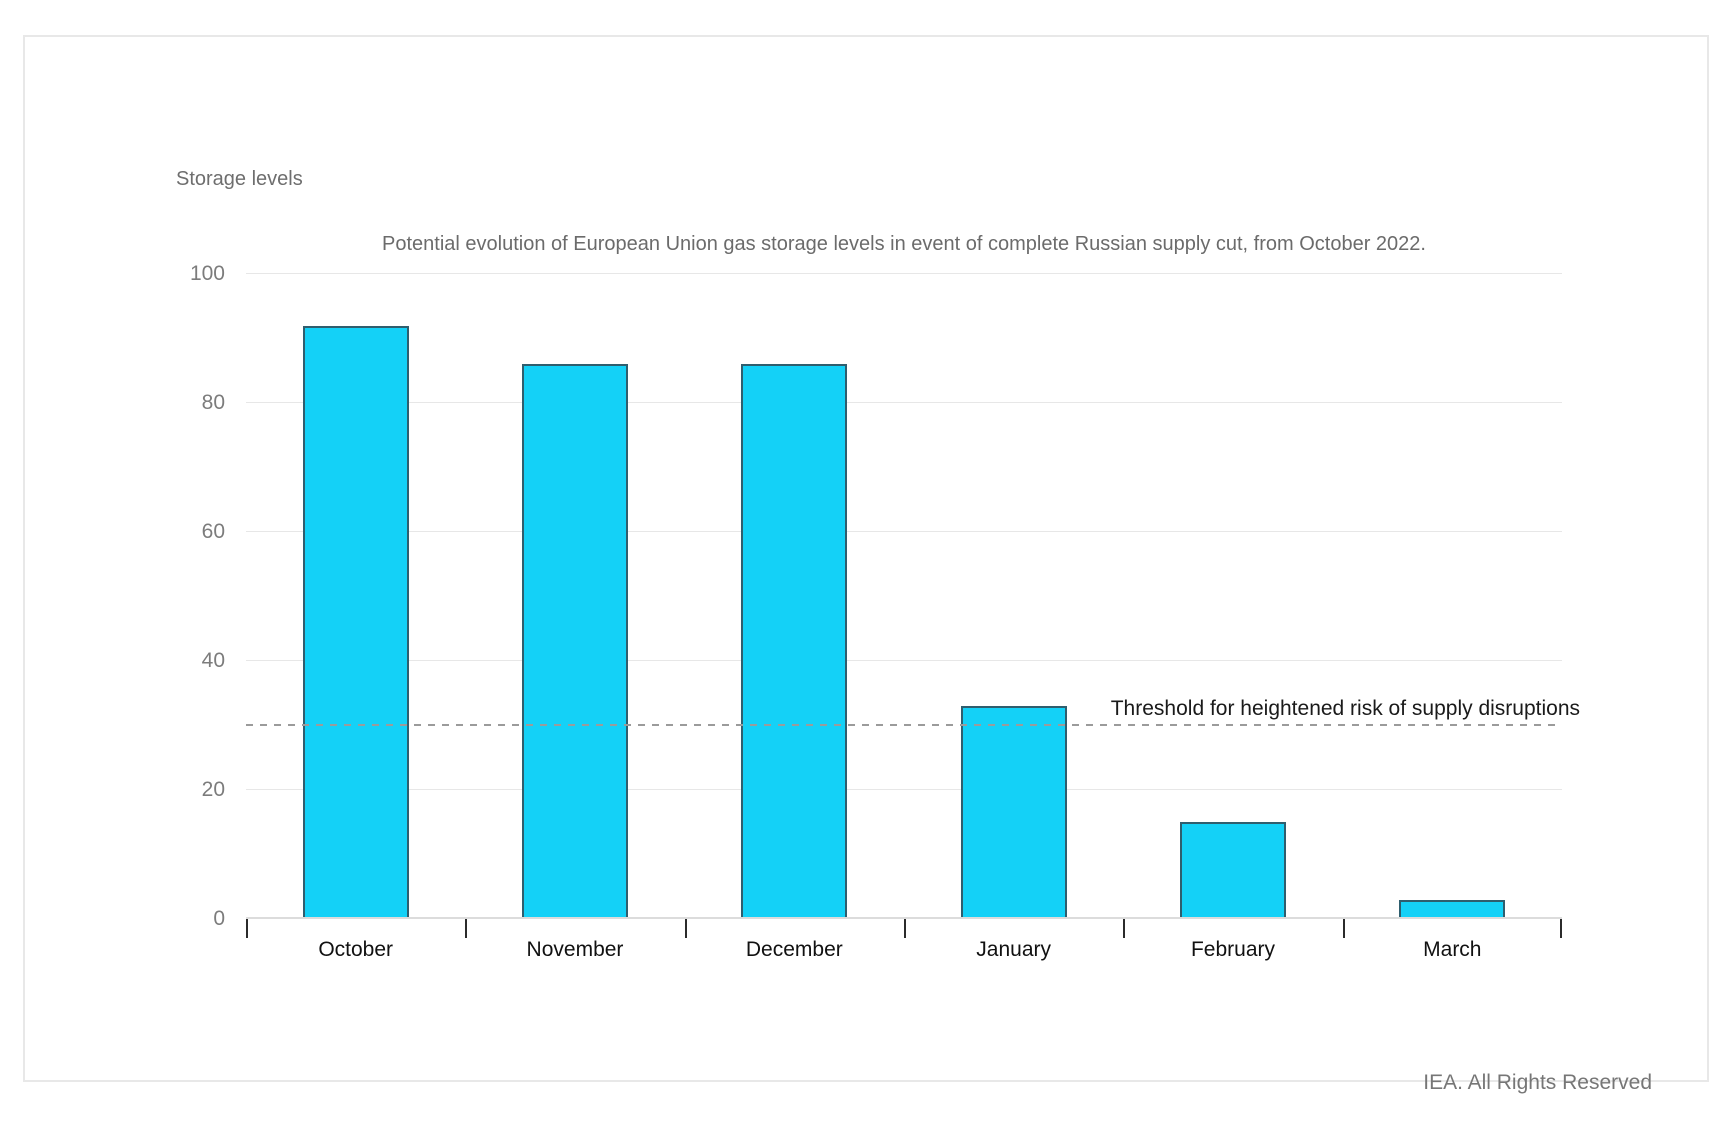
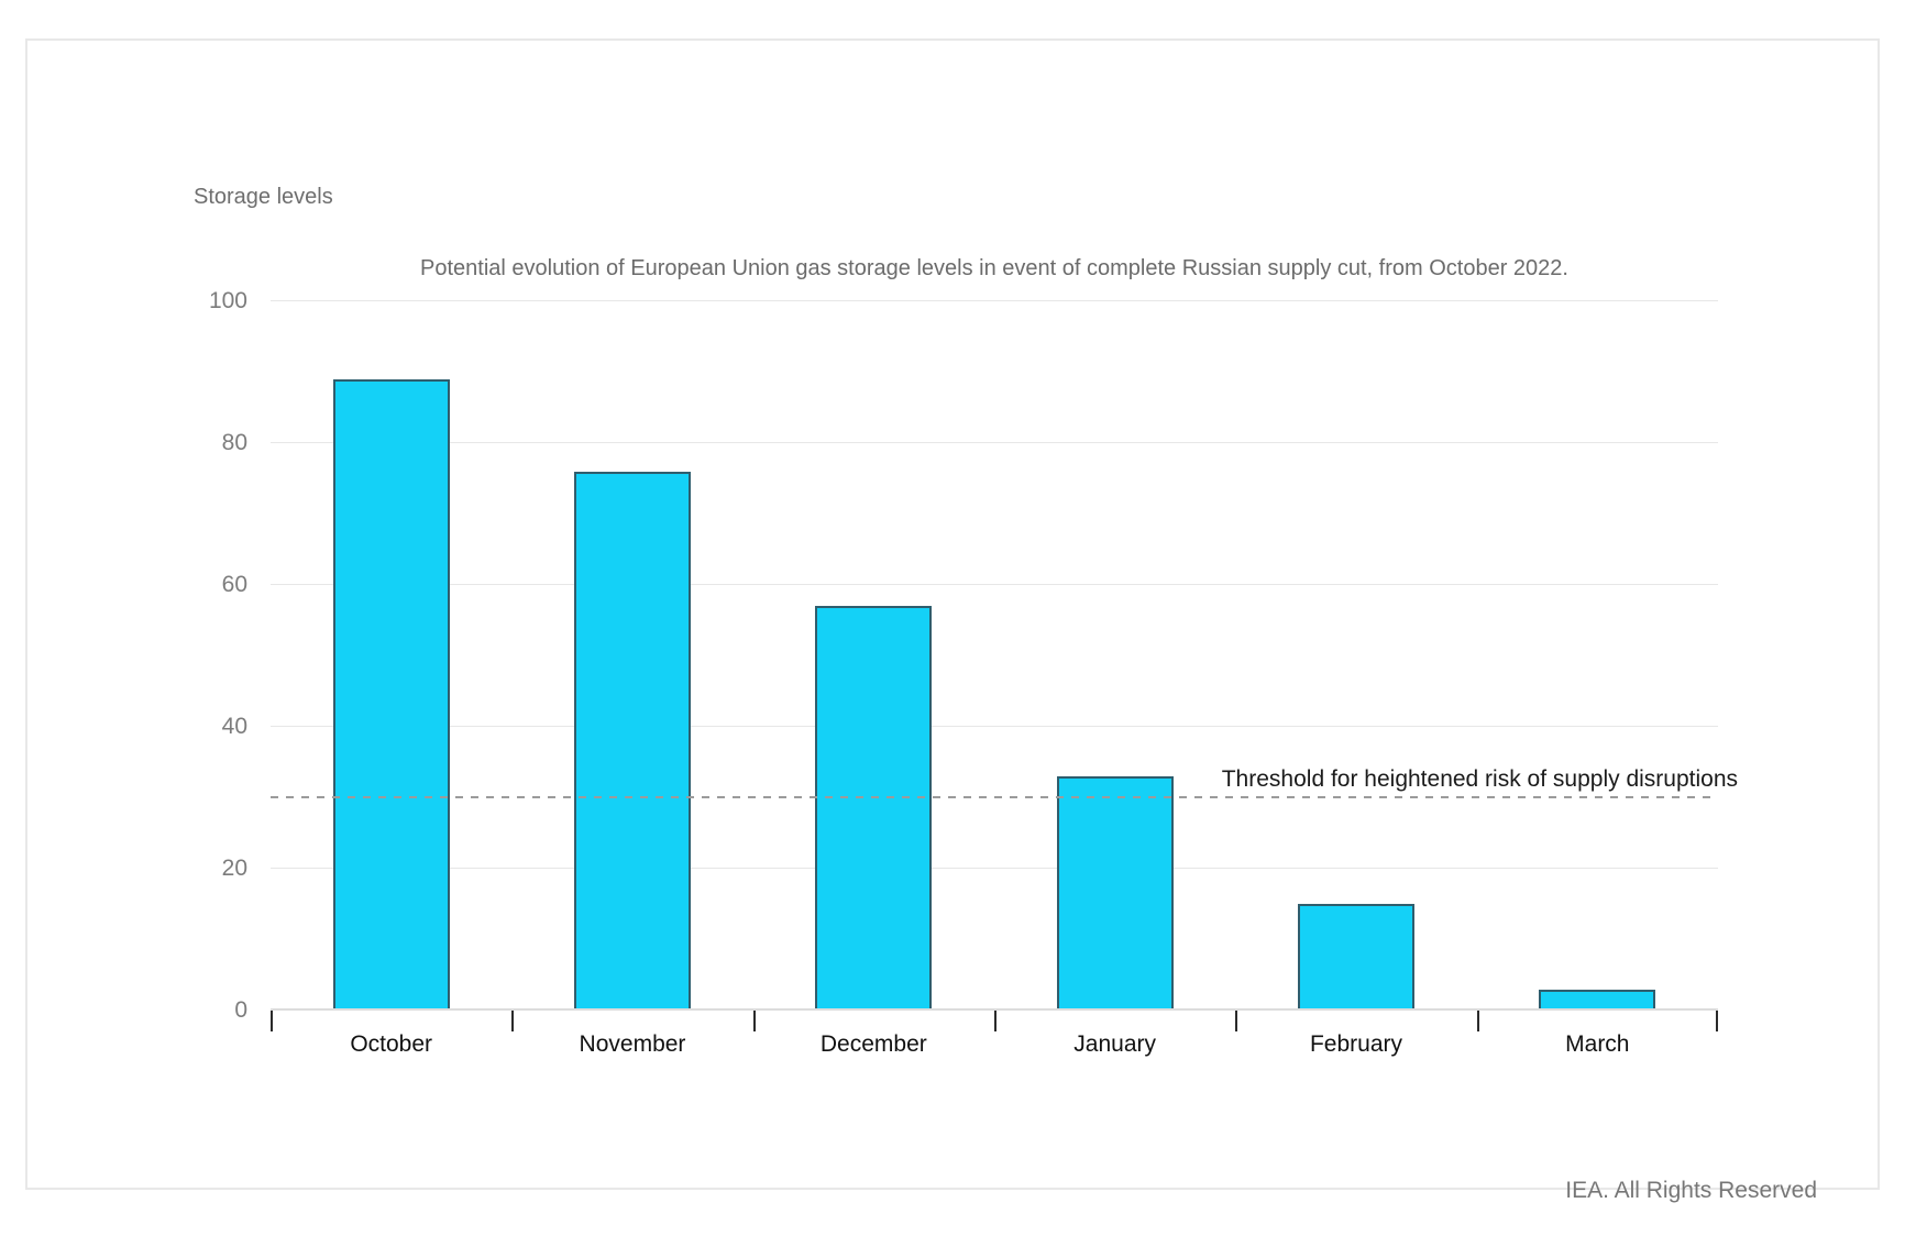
October: 92 -> 89
November: 86 -> 76
December: 86 -> 57
